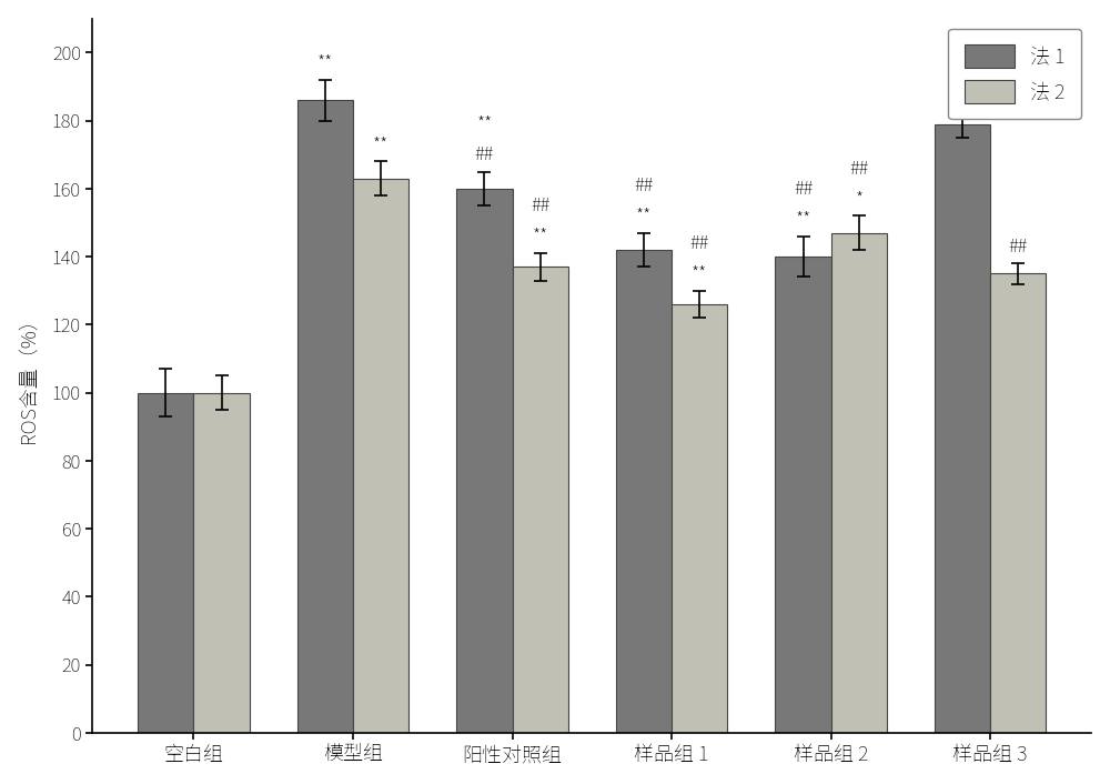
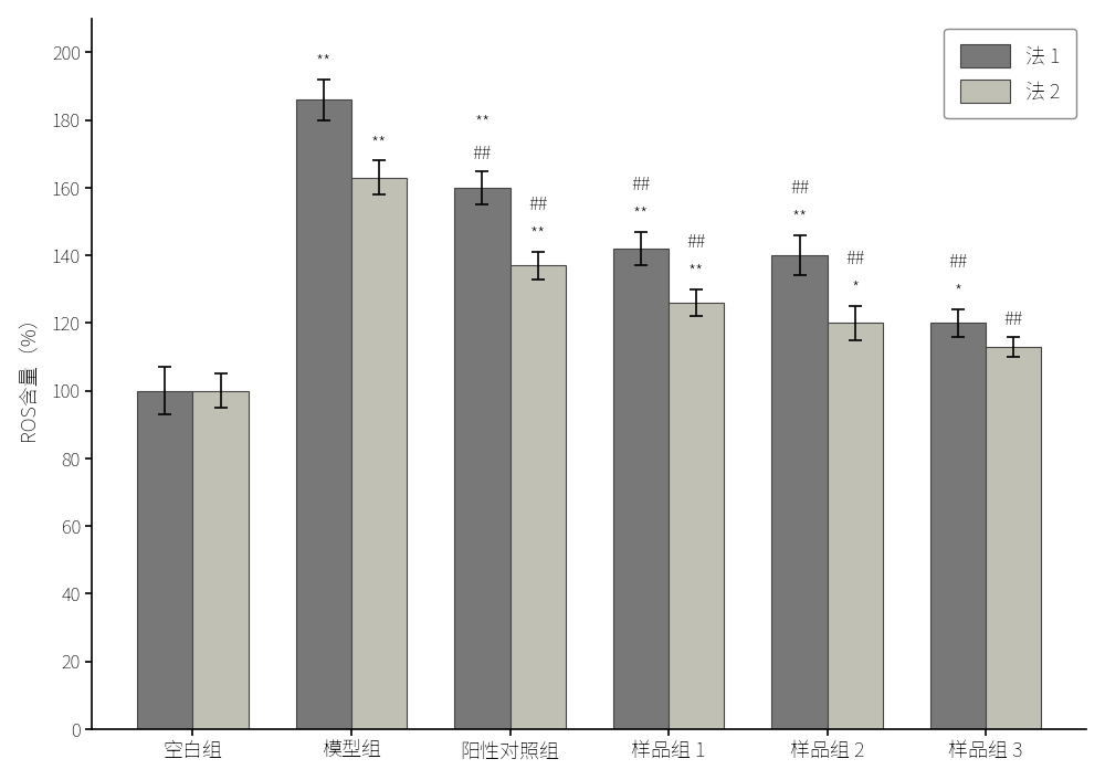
法 2/样品组 2: 147 -> 120
法 1/样品组 3: 179 -> 120
法 2/样品组 3: 135 -> 113
